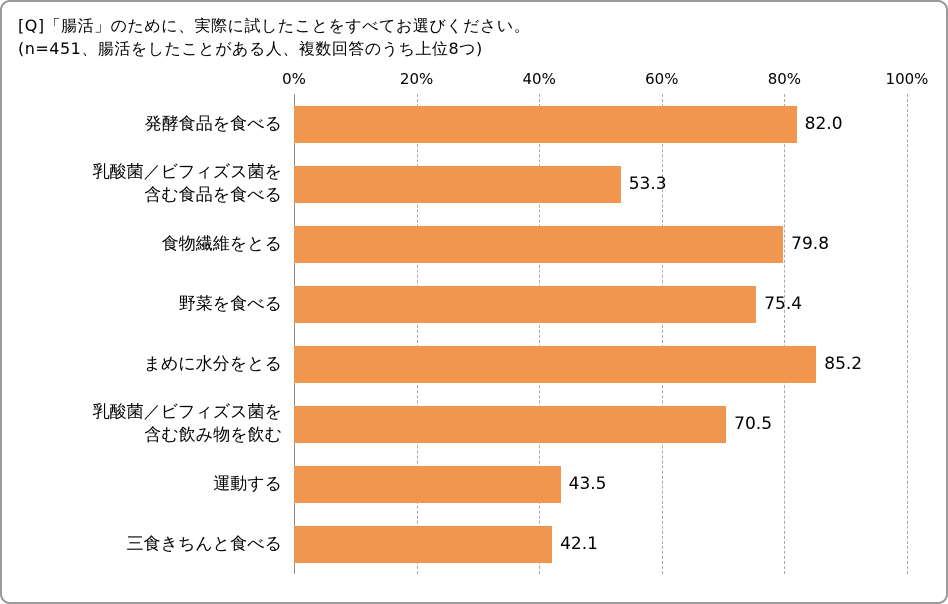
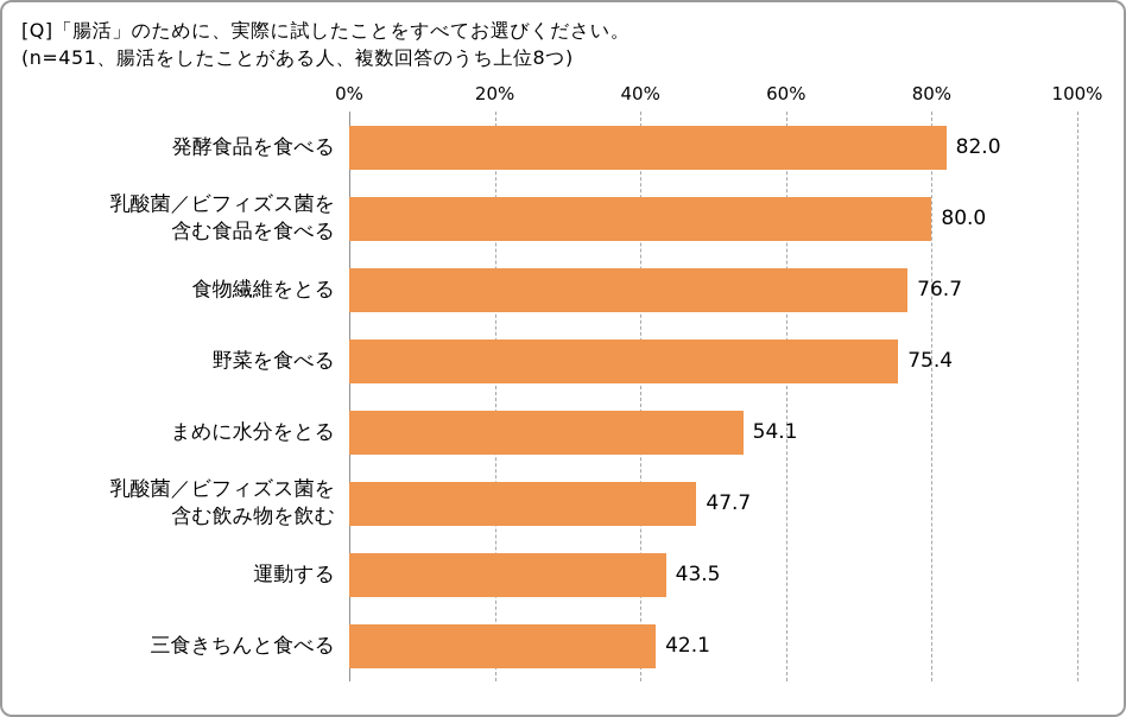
乳酸菌／ビフィズス菌を 含む食品を食べる: 53.3 -> 80.0
食物繊維をとる: 79.8 -> 76.7
まめに水分をとる: 85.2 -> 54.1
乳酸菌／ビフィズス菌を 含む飲み物を飲む: 70.5 -> 47.7
